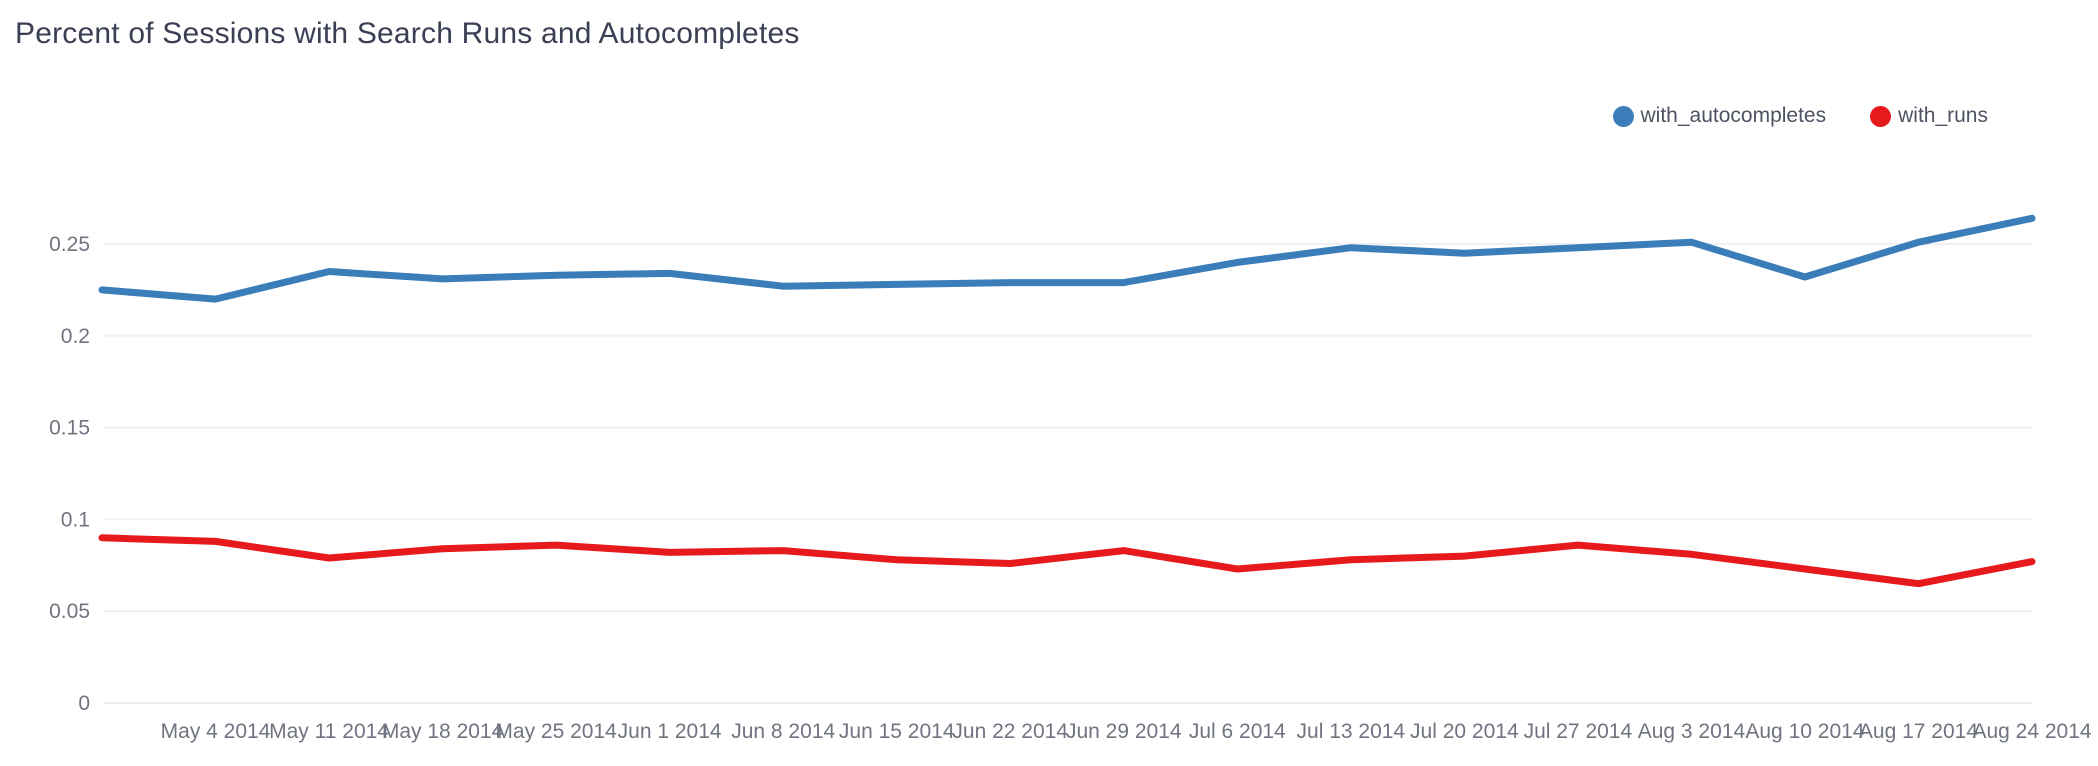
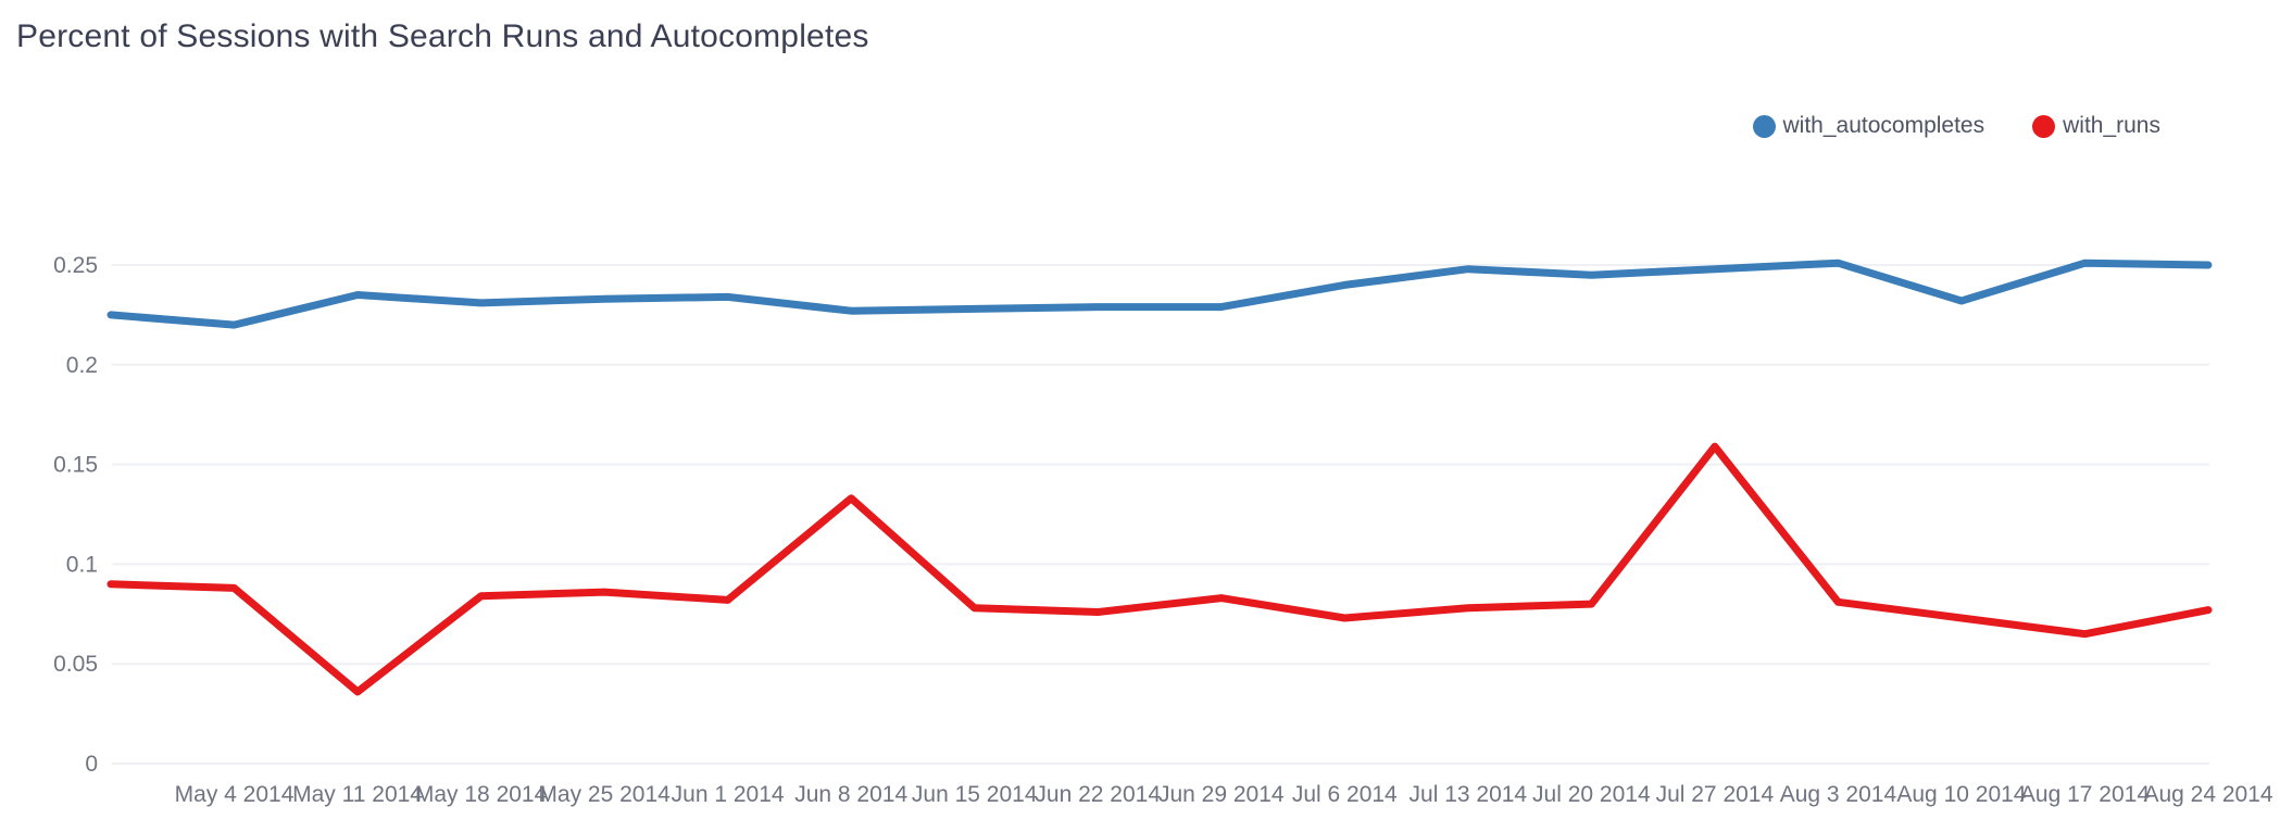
with_runs/May 11 2014: 0.079 -> 0.036
with_runs/Jun 8 2014: 0.083 -> 0.133
with_runs/Jul 27 2014: 0.086 -> 0.159
with_autocompletes/Aug 24 2014: 0.264 -> 0.250
